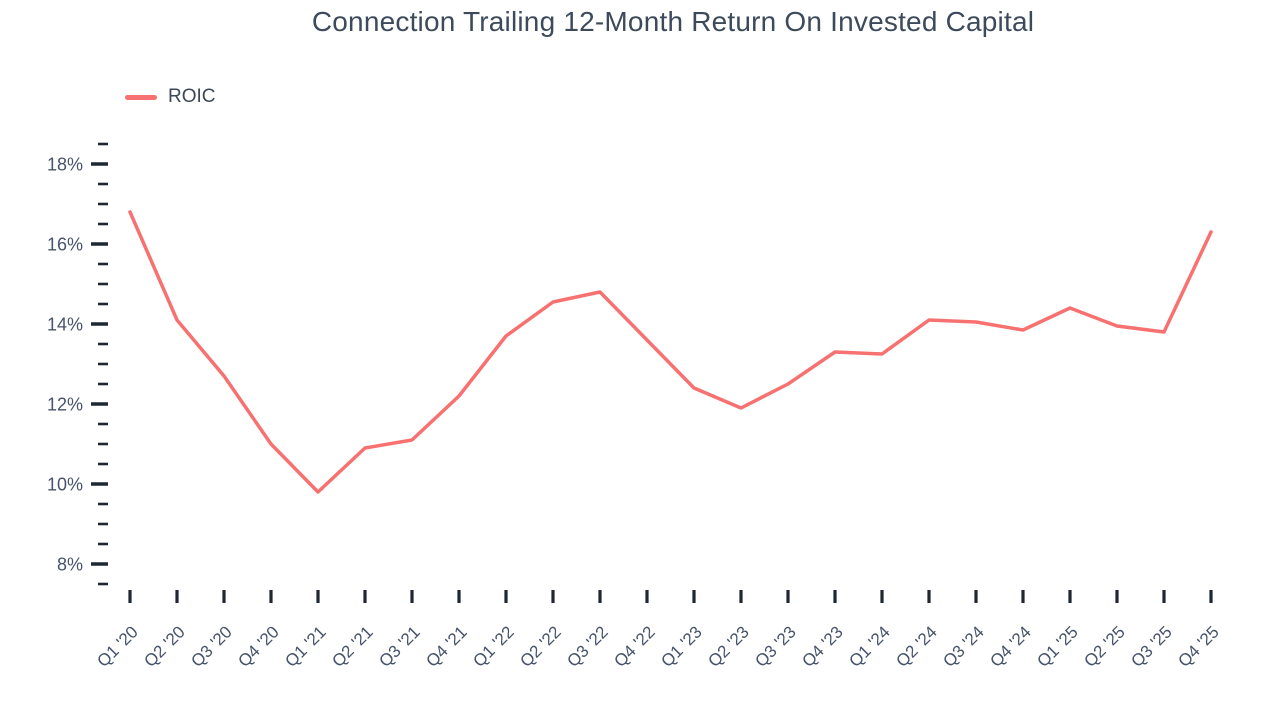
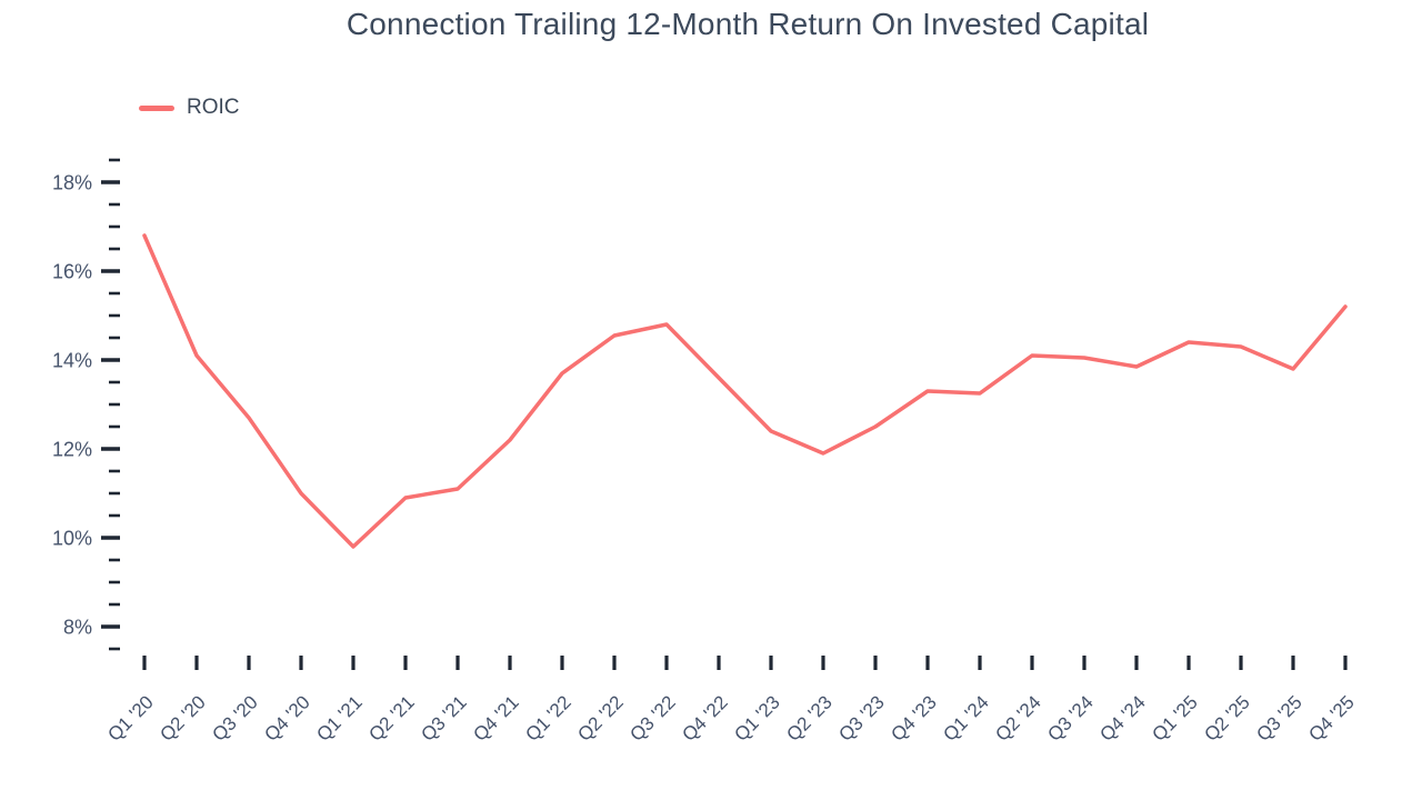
Q2 '25: 13.9% -> 14.3%
Q4 '25: 16.3% -> 15.2%
